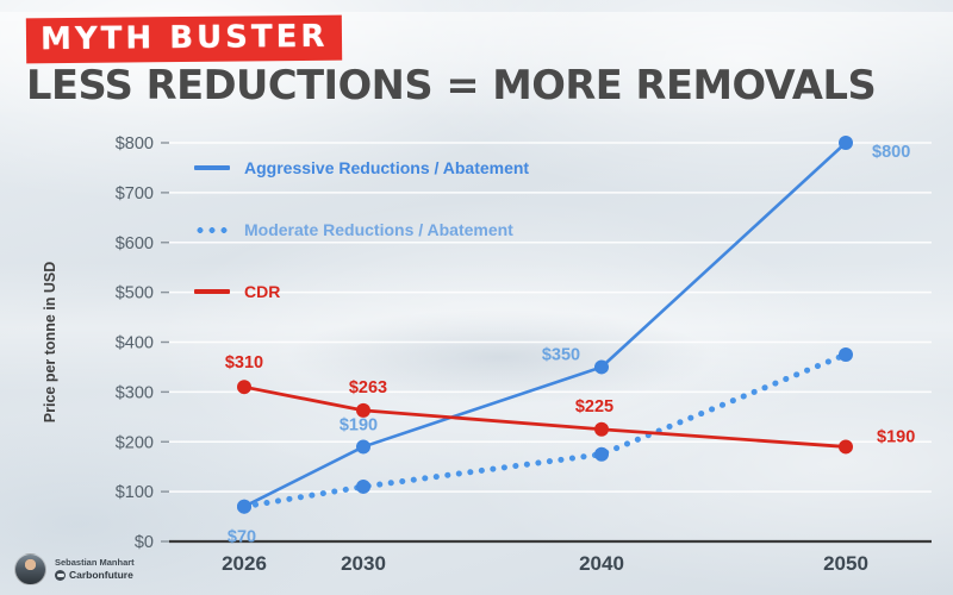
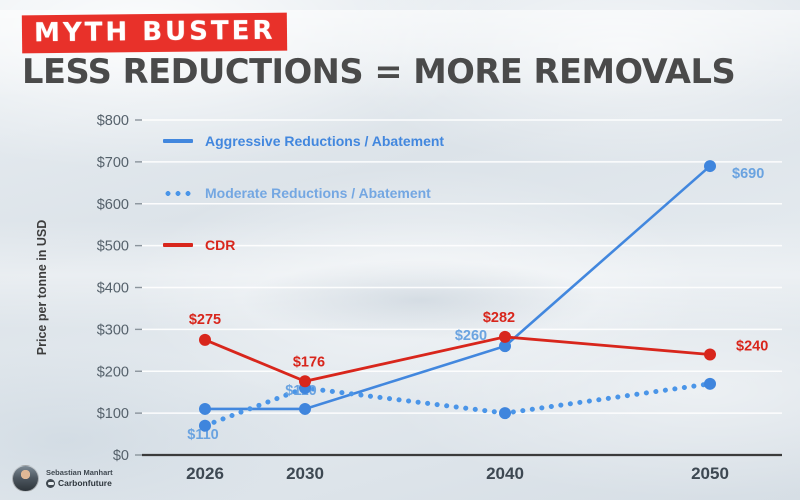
Aggressive Reductions / Abatement/2026: $70 -> $110
CDR/2026: $310 -> $275
Aggressive Reductions / Abatement/2030: $190 -> $110
Moderate Reductions / Abatement/2030: $110 -> $160
CDR/2030: $263 -> $176
Aggressive Reductions / Abatement/2040: $350 -> $260
Moderate Reductions / Abatement/2040: $180 -> $100
CDR/2040: $225 -> $282
Aggressive Reductions / Abatement/2050: $800 -> $690
Moderate Reductions / Abatement/2050: $380 -> $170
CDR/2050: $190 -> $240
